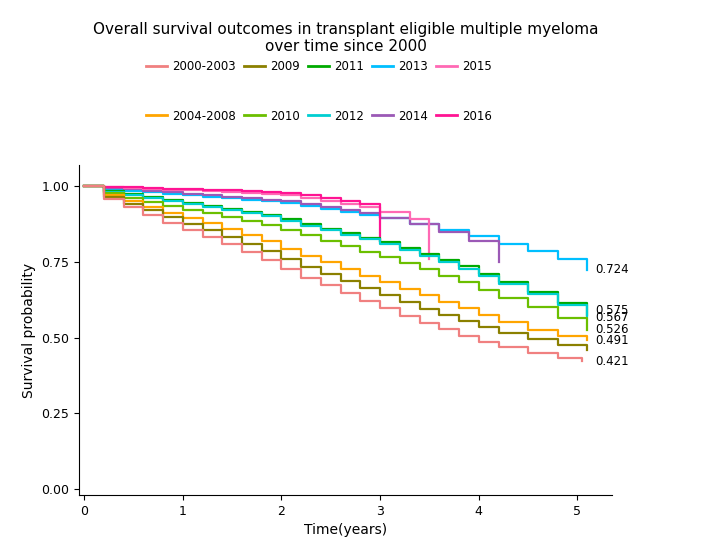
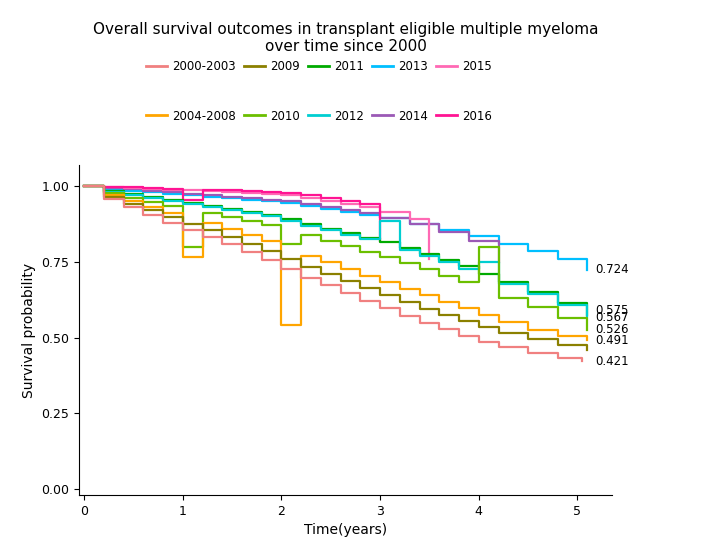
2016/1: 0.990 -> 0.955
2010/1: 0.922 -> 0.800
2004-2008/1: 0.895 -> 0.765
2010/2: 0.855 -> 0.810
2004-2008/2: 0.793 -> 0.540
2012/3: 0.808 -> 0.885
2012/4: 0.705 -> 0.750
2010/4: 0.658 -> 0.800
